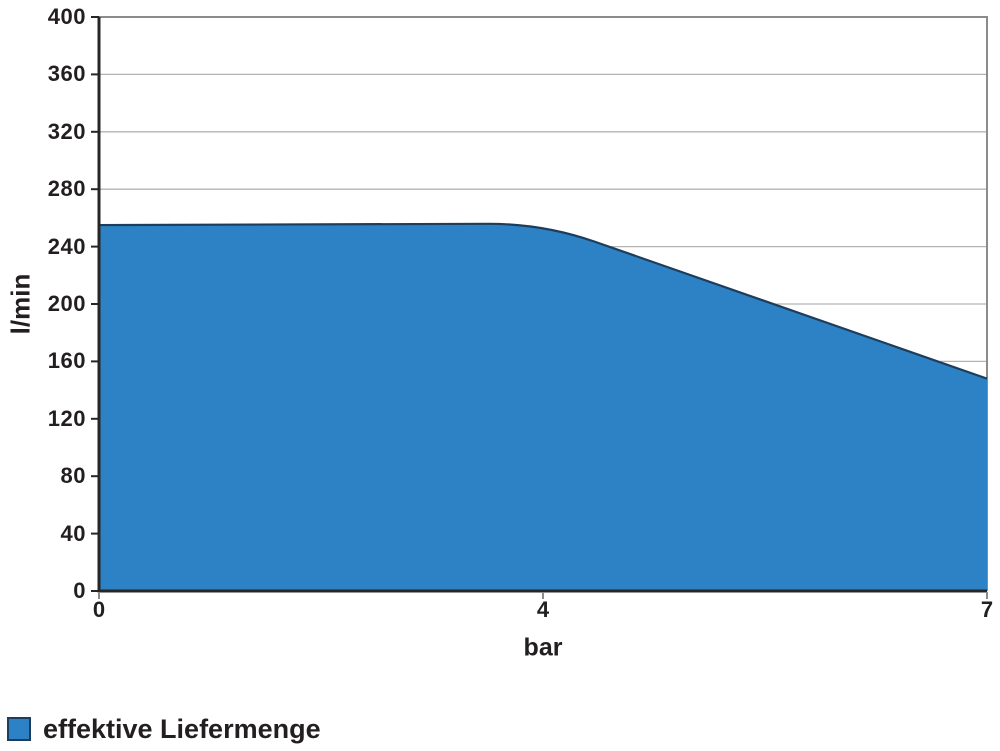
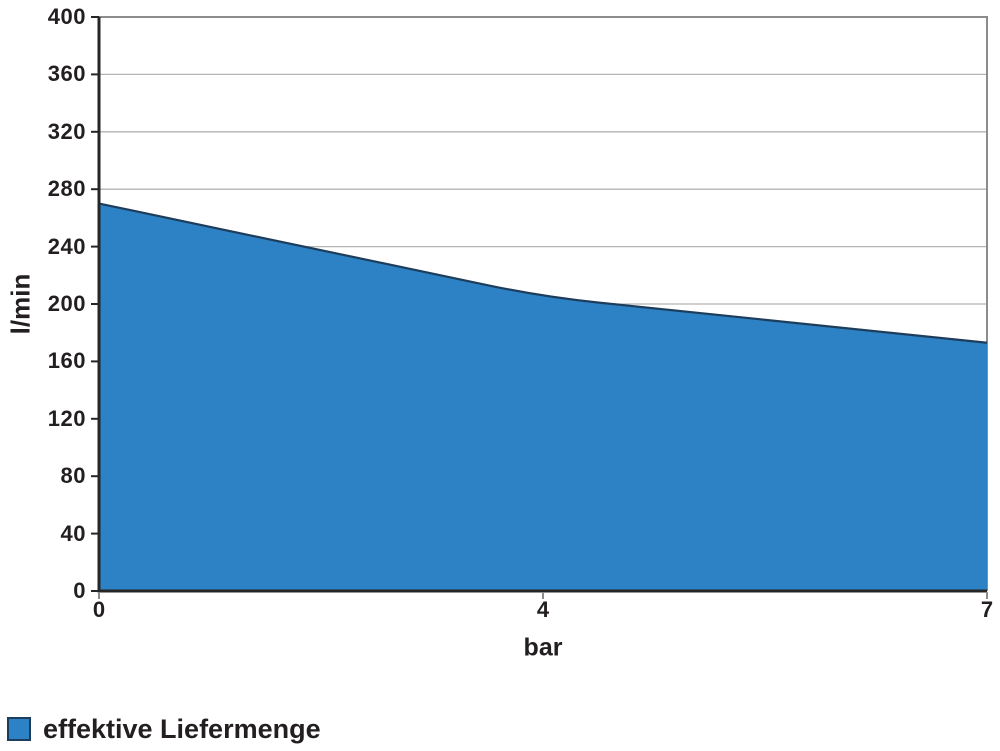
0: 255 -> 270
4: 256 -> 205
7: 148 -> 173
